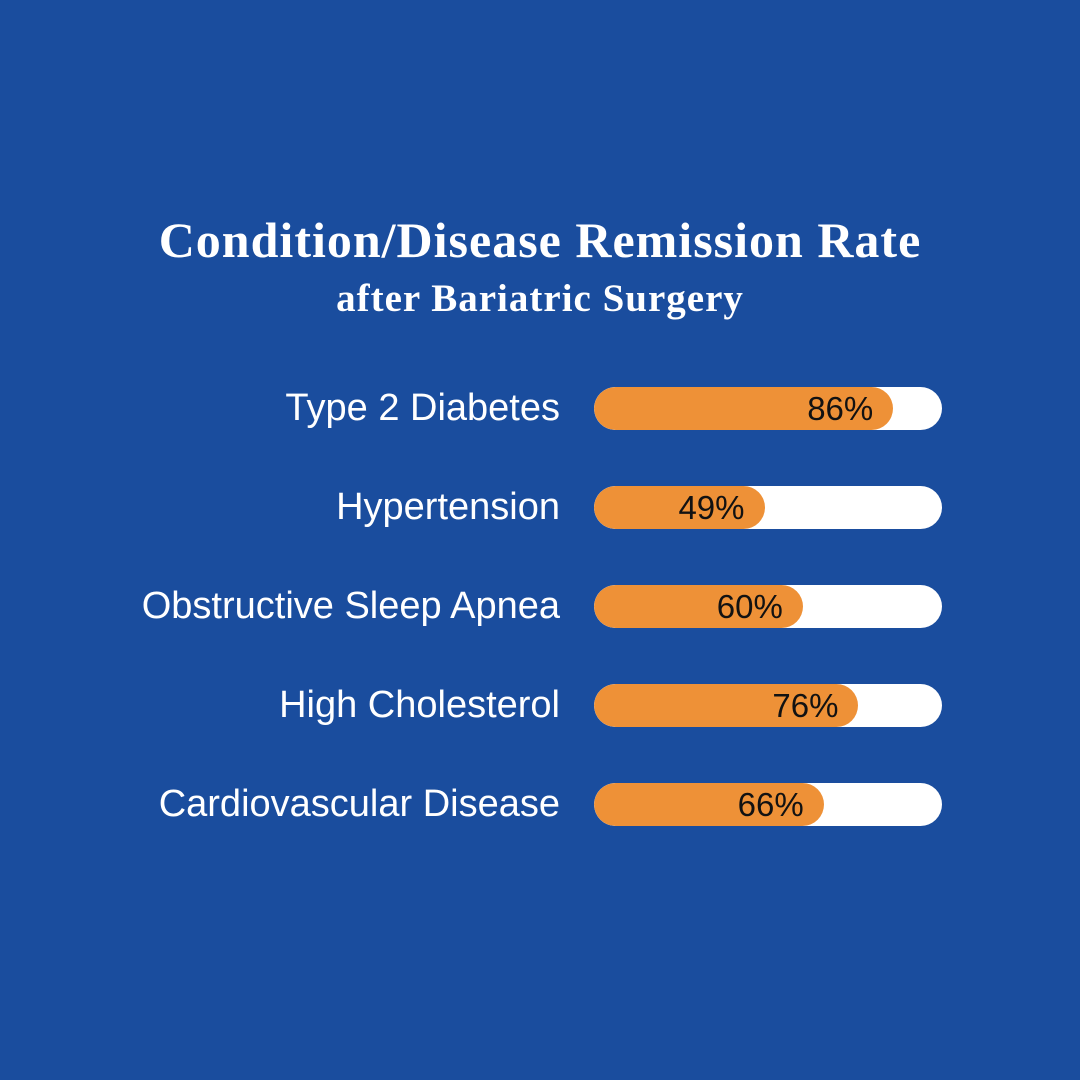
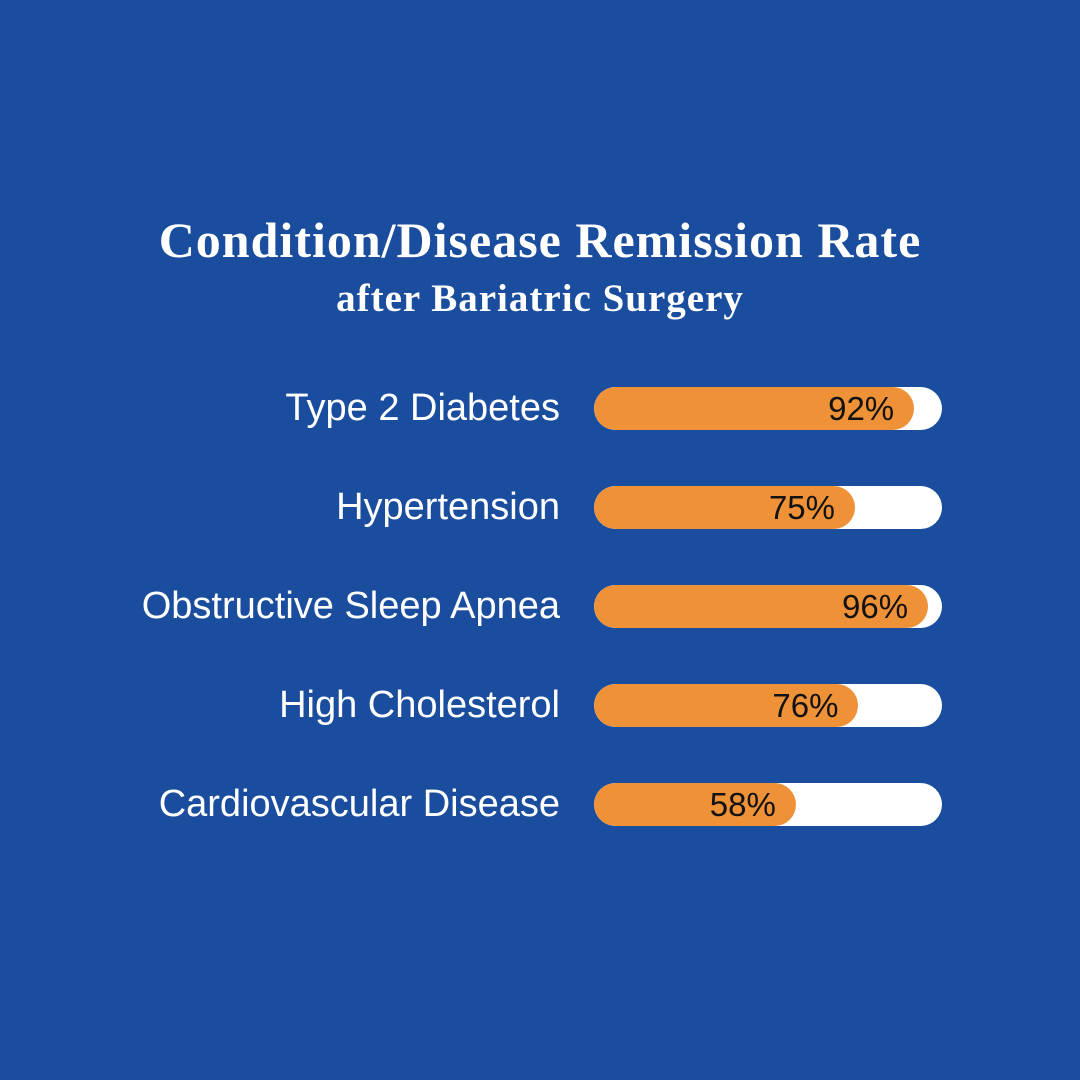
Type 2 Diabetes: 86% -> 92%
Hypertension: 49% -> 75%
Obstructive Sleep Apnea: 60% -> 96%
Cardiovascular Disease: 66% -> 58%
